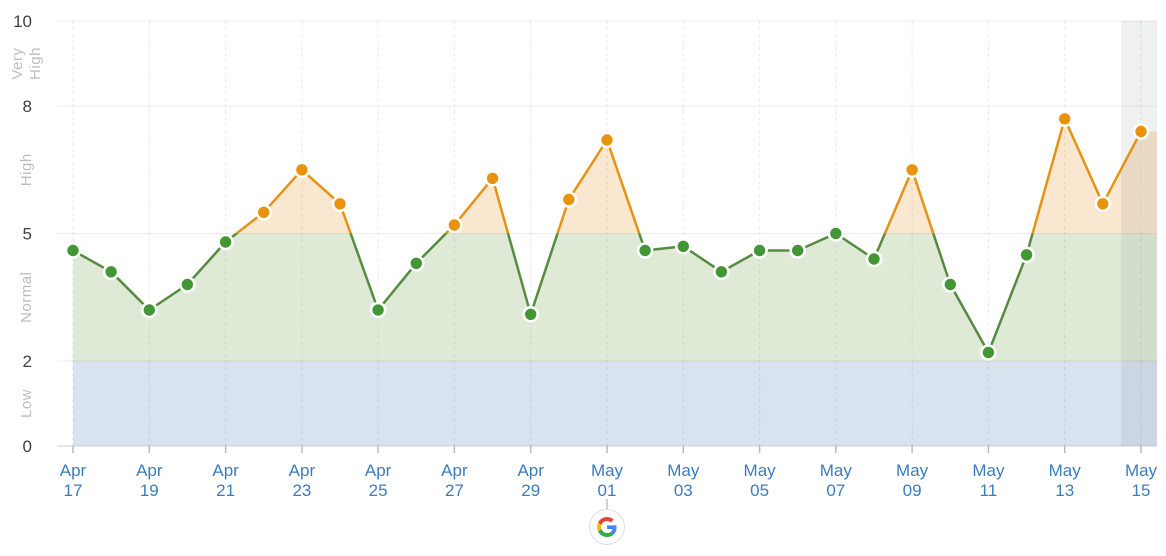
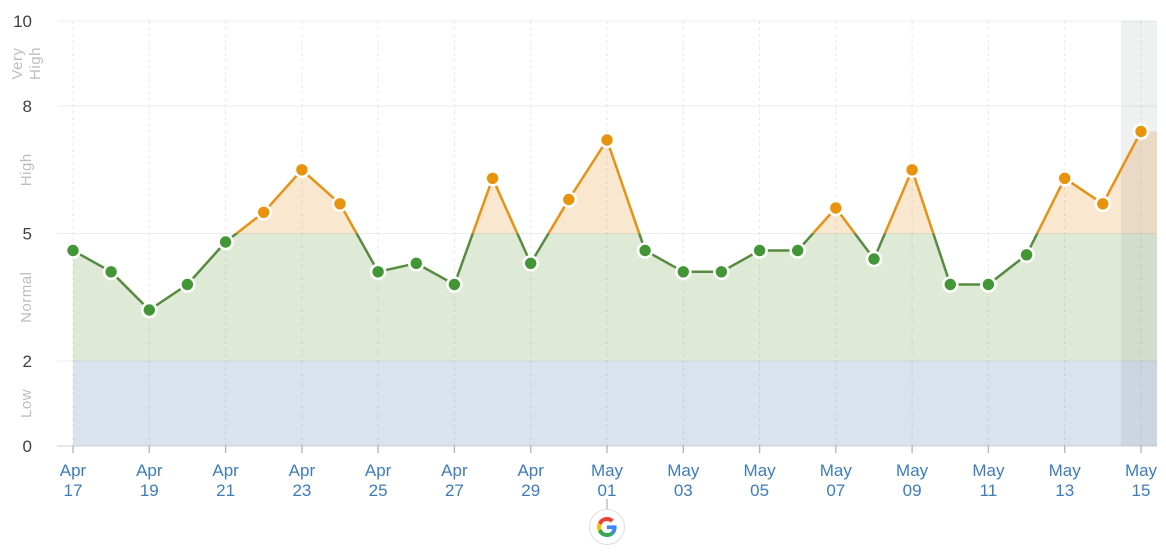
Apr 25: 3.2 -> 4.1
Apr 27: 5.2 -> 3.8
Apr 29: 3.1 -> 4.3
May 03: 4.7 -> 4.1
May 07: 5.0 -> 5.6
May 11: 2.2 -> 3.8
May 13: 7.7 -> 6.3
